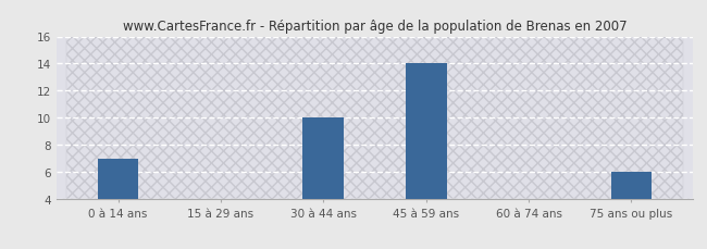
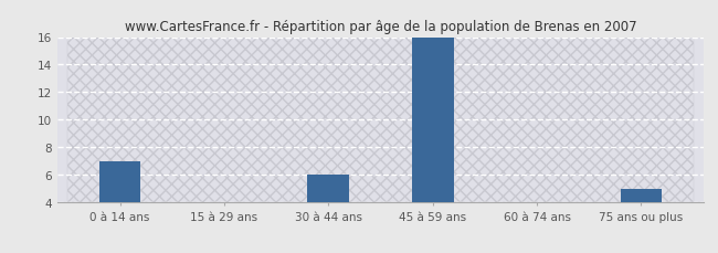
30 à 44 ans: 10 -> 6
45 à 59 ans: 14 -> 16
75 ans ou plus: 6 -> 5
